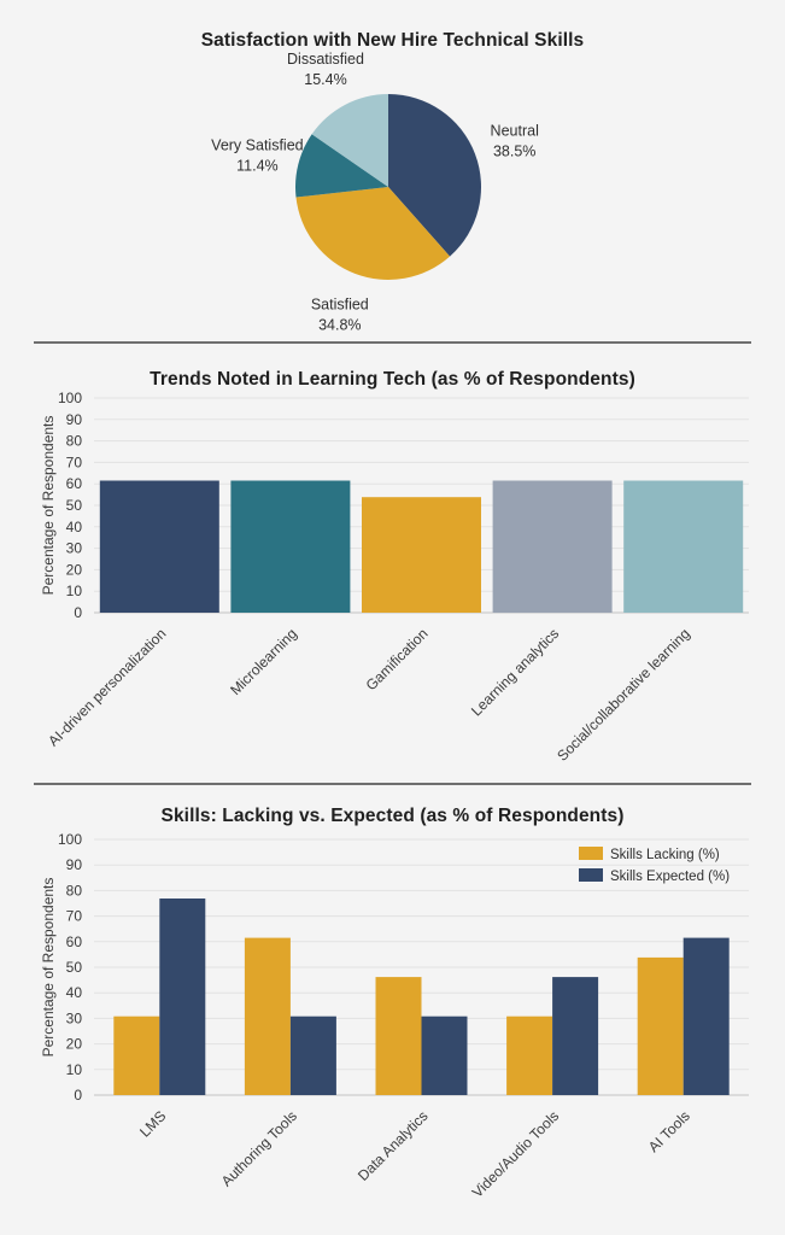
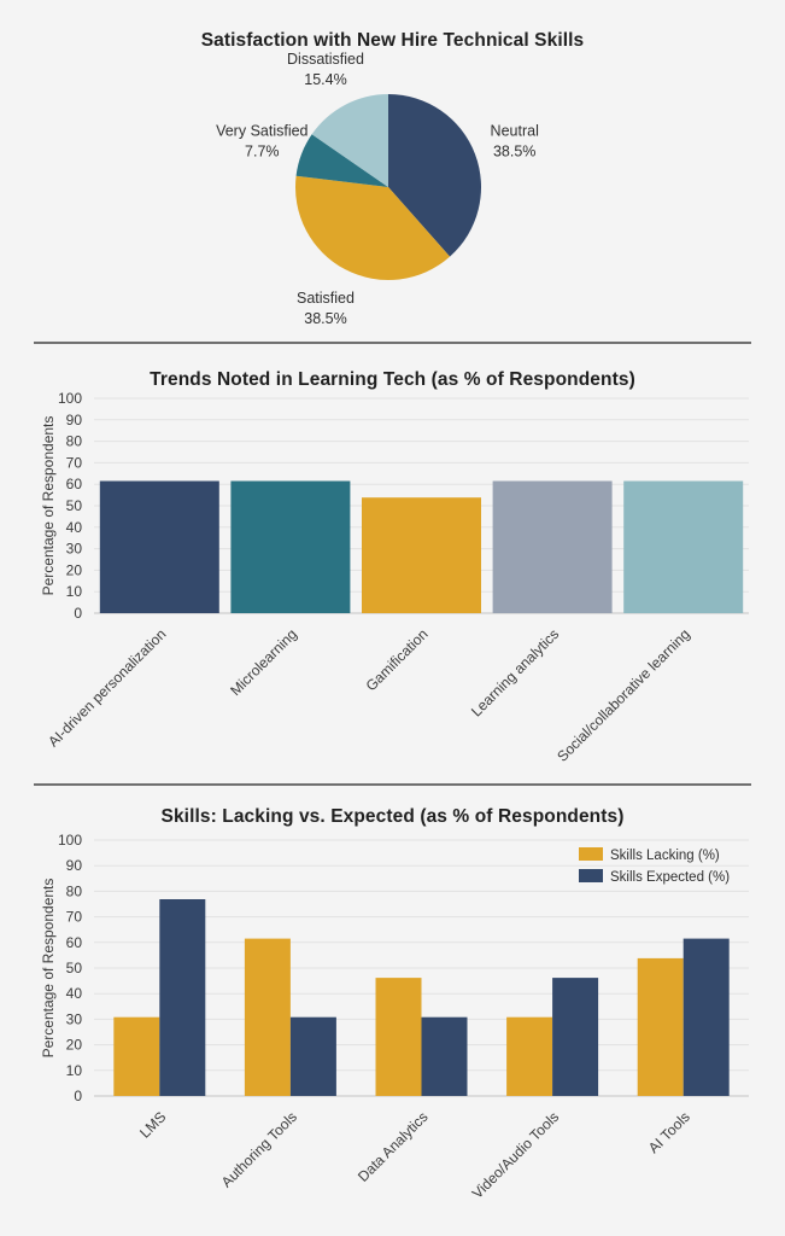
Satisfaction with New Hire Technical Skills/Satisfied: 34.8% -> 38.5%
Satisfaction with New Hire Technical Skills/Very Satisfied: 11.4% -> 7.7%
